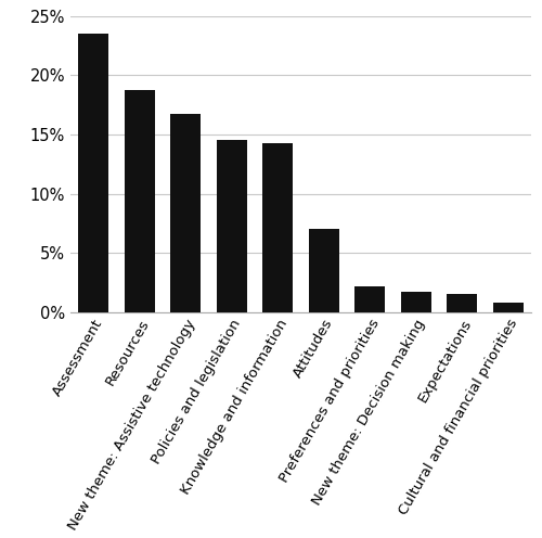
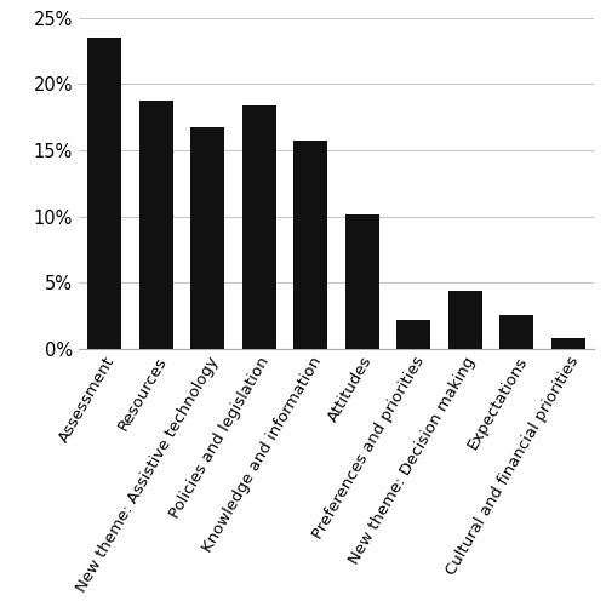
Policies and legislation: 14.5% -> 18.4%
Knowledge and information: 14.3% -> 15.7%
Attitudes: 7.0% -> 10.1%
New theme: Decision making: 1.7% -> 4.4%
Expectations: 1.5% -> 2.5%
